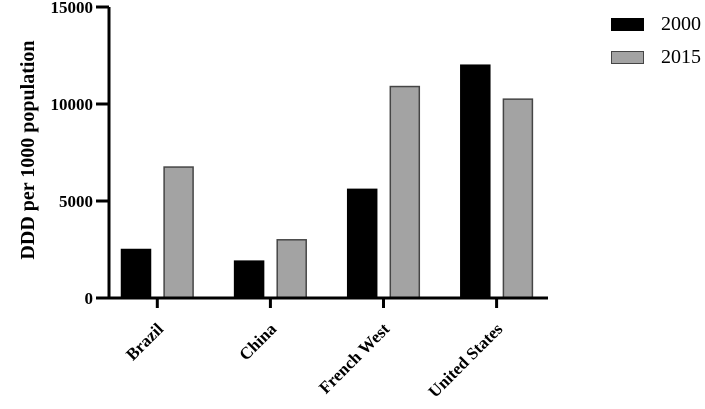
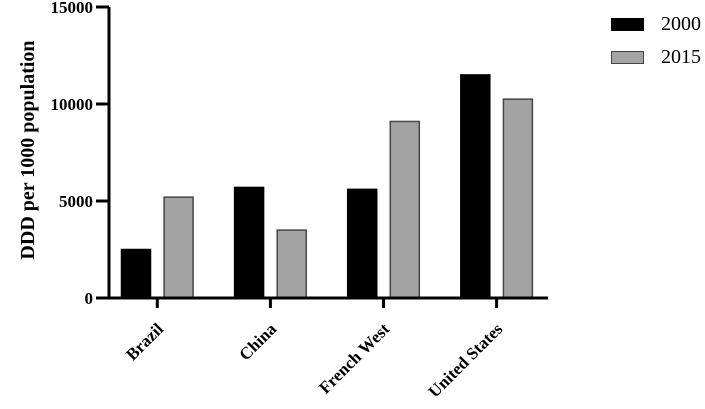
2015/Brazil: 6800 -> 5200
2000/China: 1900 -> 5700
2015/China: 3000 -> 3500
2015/French West: 10900 -> 9100
2000/United States: 12000 -> 11500
